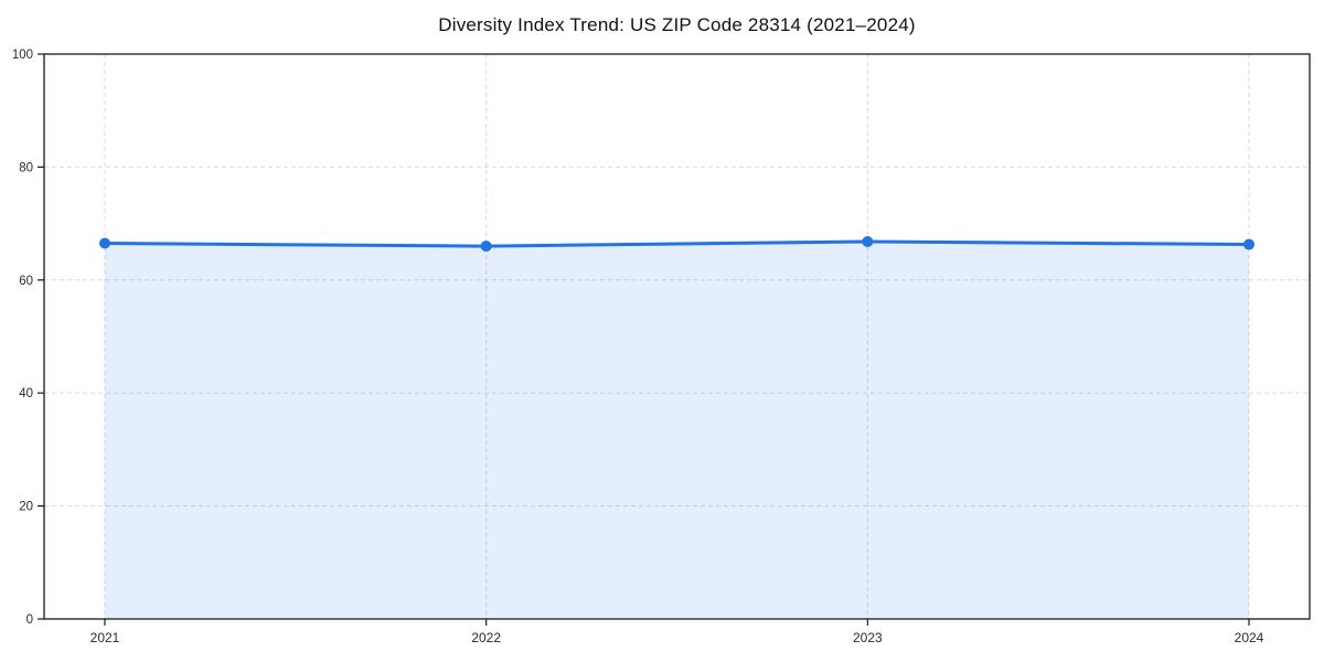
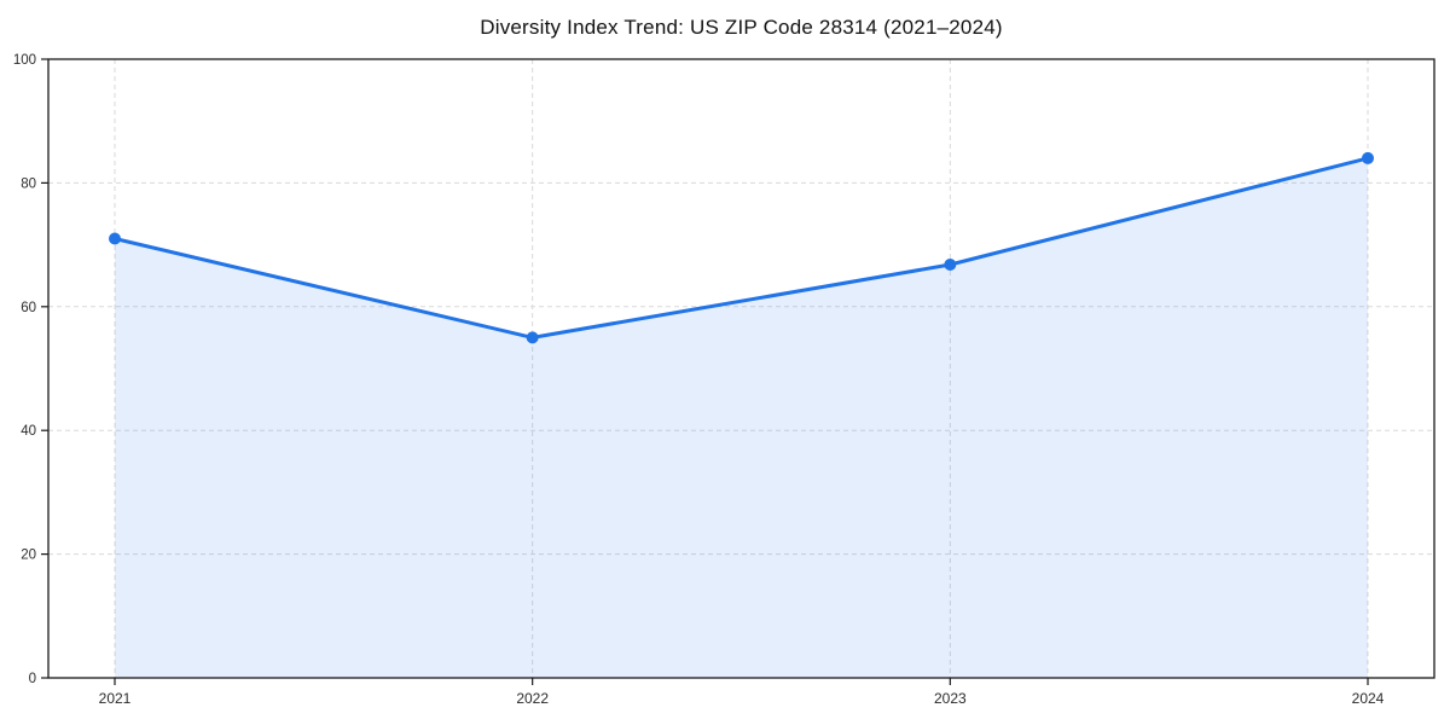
2021: 66 -> 71
2022: 66 -> 55
2024: 66 -> 84
